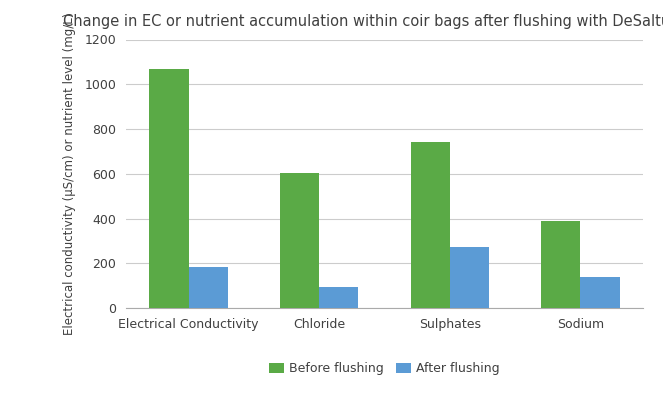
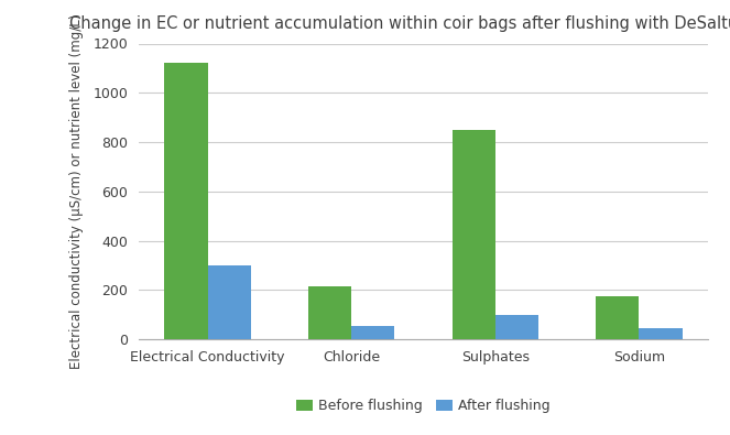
Before flushing/Electrical Conductivity: 1070 -> 1120
After flushing/Electrical Conductivity: 185 -> 300
Before flushing/Chloride: 605 -> 215
After flushing/Chloride: 95 -> 55
Before flushing/Sulphates: 740 -> 850
After flushing/Sulphates: 275 -> 100
Before flushing/Sodium: 390 -> 175
After flushing/Sodium: 140 -> 45
